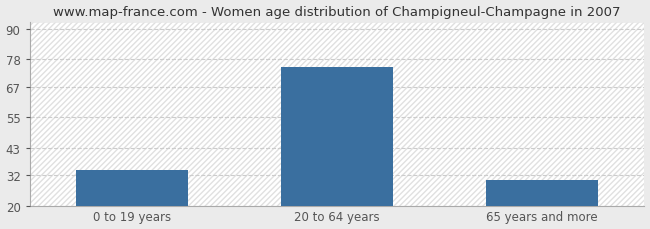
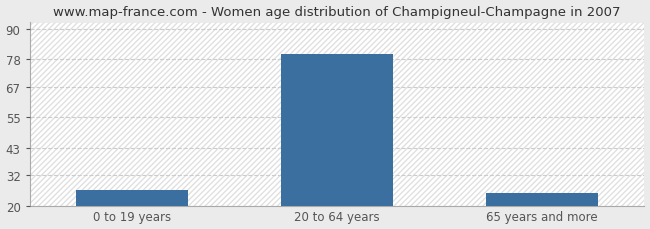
0 to 19 years: 34 -> 26
20 to 64 years: 75 -> 80
65 years and more: 30 -> 25
